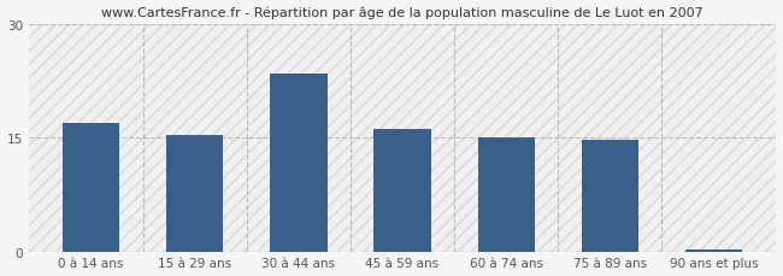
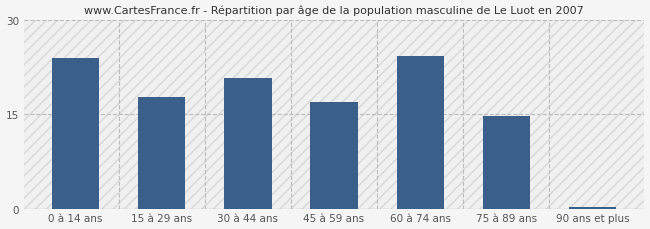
0 à 14 ans: 17.0 -> 24.0
15 à 29 ans: 15.4 -> 17.8
30 à 44 ans: 23.5 -> 20.8
45 à 59 ans: 16.1 -> 17.0
60 à 74 ans: 15.1 -> 24.2
